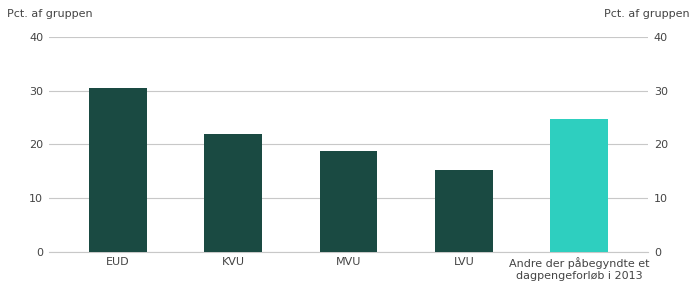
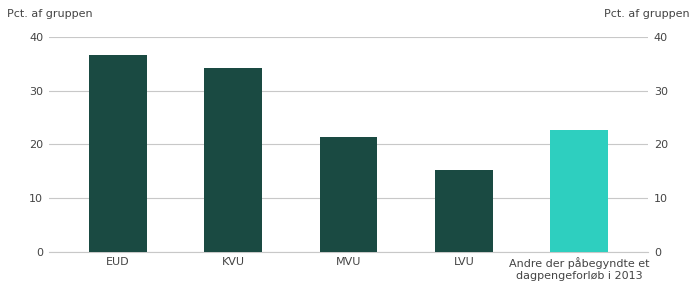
EUD: 30.5 -> 36.6
KVU: 22.0 -> 34.2
MVU: 18.8 -> 21.4
Andre der påbegyndte et dagpengeforløb i 2013: 24.8 -> 22.6
